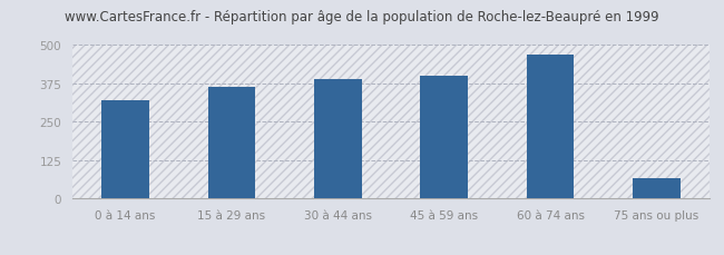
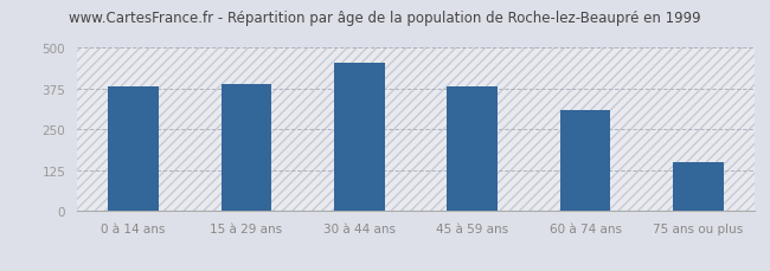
0 à 14 ans: 320 -> 383
15 à 29 ans: 365 -> 390
30 à 44 ans: 390 -> 453
45 à 59 ans: 400 -> 381
60 à 74 ans: 470 -> 311
75 ans ou plus: 65 -> 150
